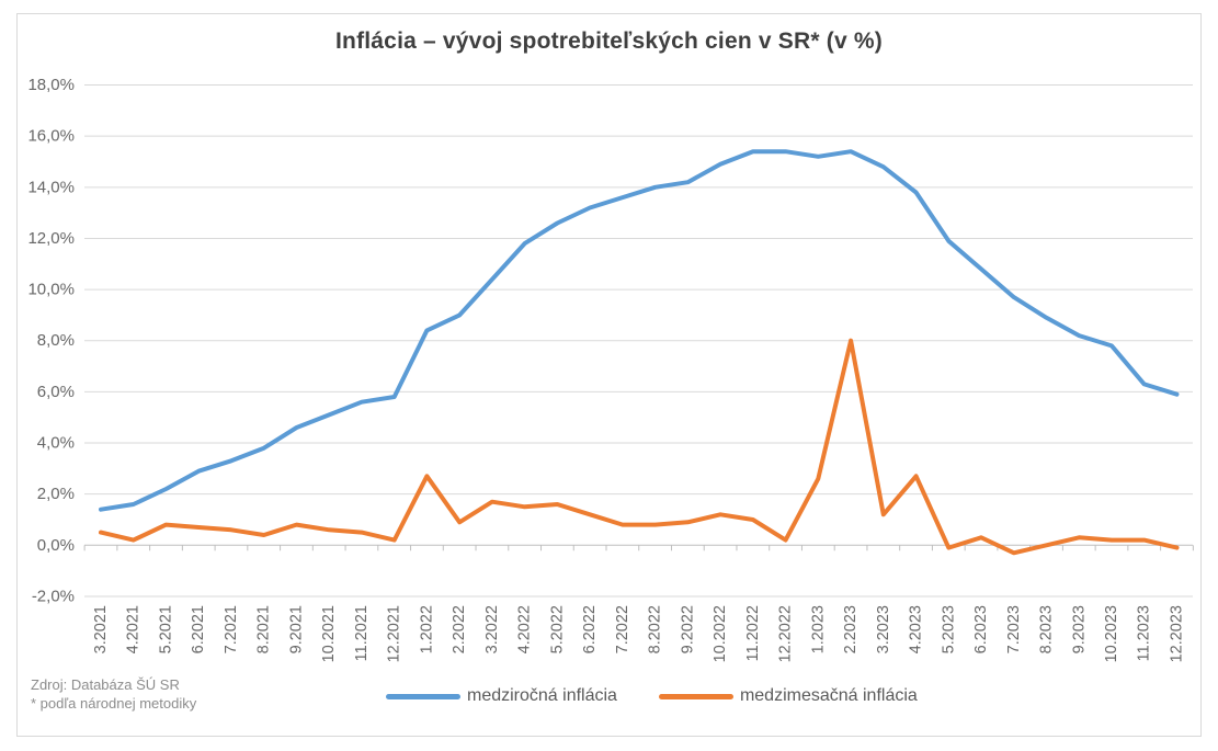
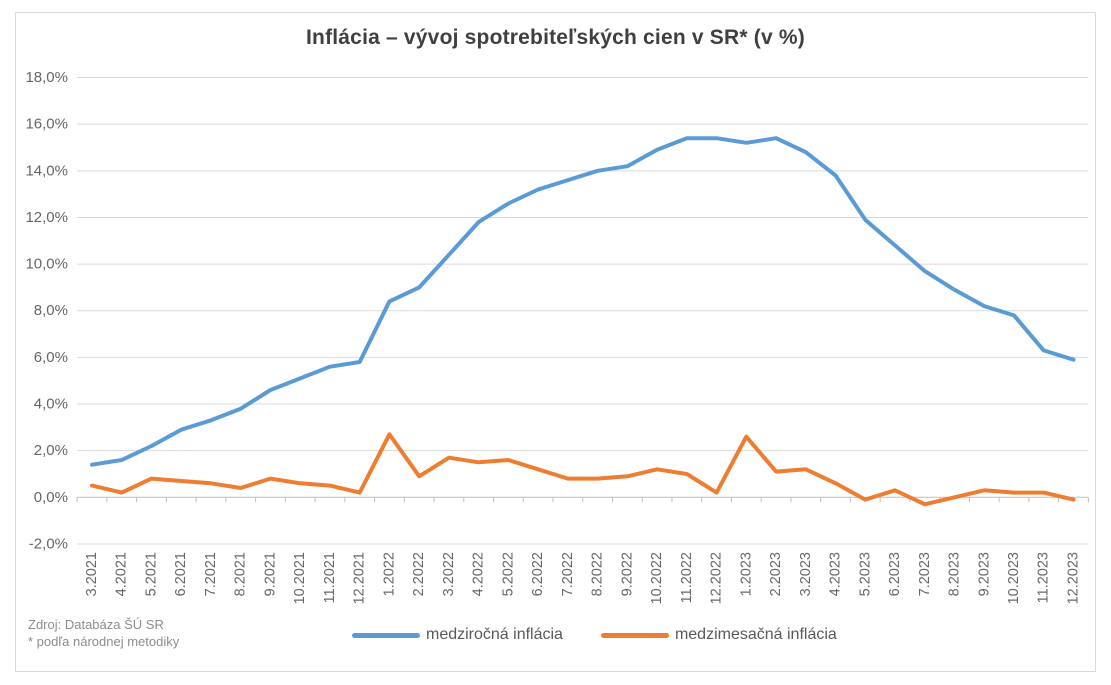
medzimesačná inflácia/2.2023: 8,0% -> 1,1%
medzimesačná inflácia/4.2023: 2,7% -> 0,6%
